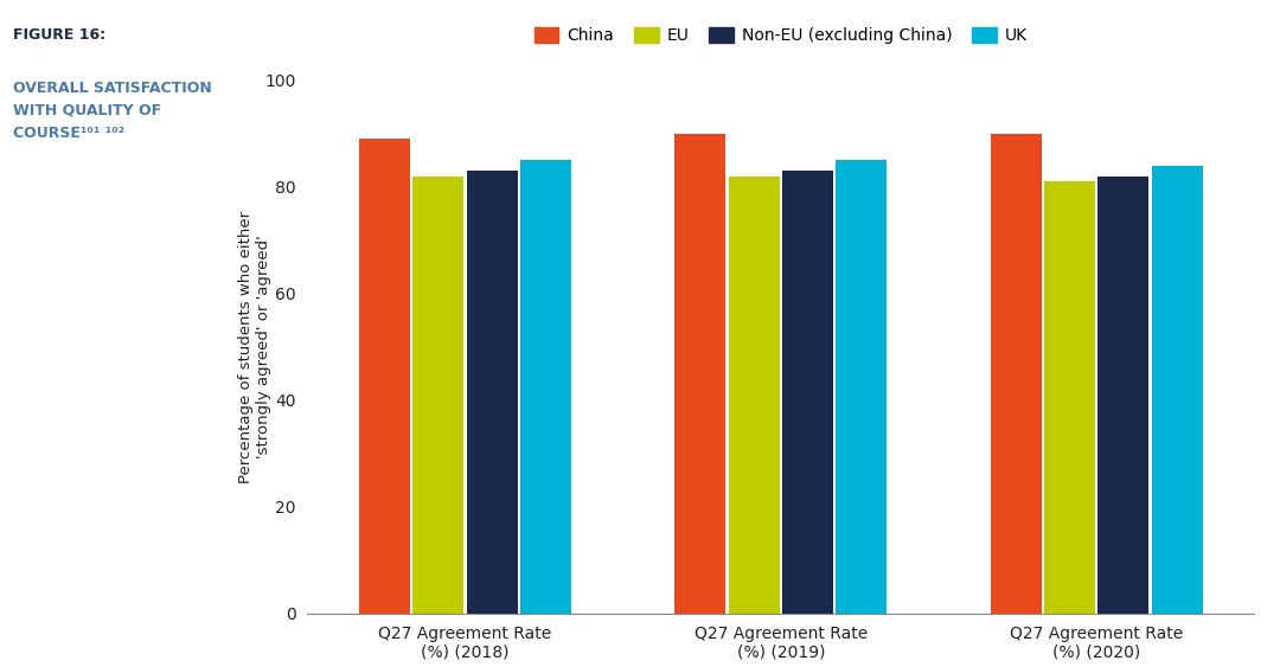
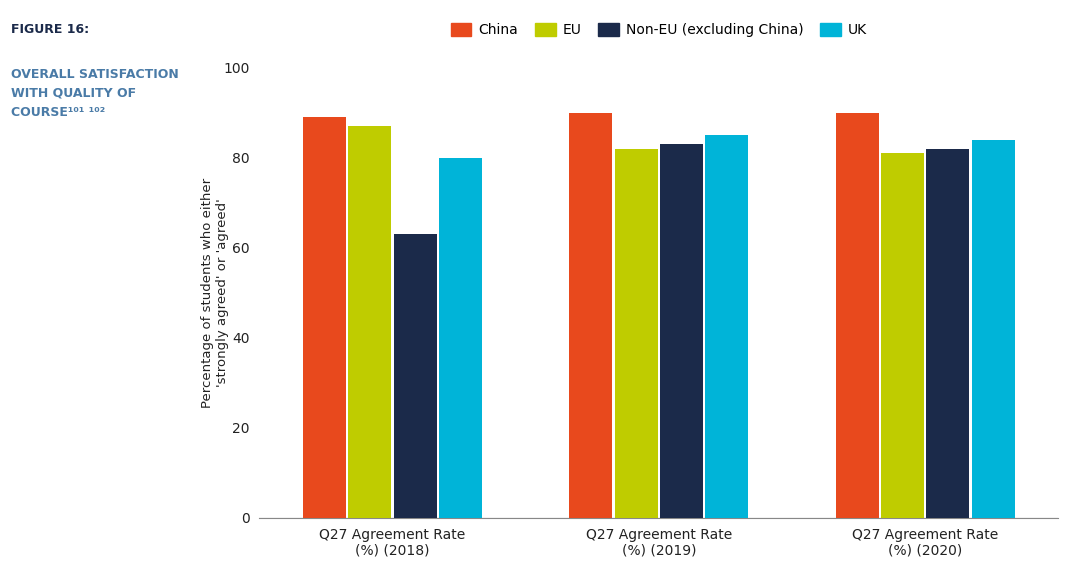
EU/Q27 Agreement Rate (%) (2018): 82 -> 87
Non-EU (excluding China)/Q27 Agreement Rate (%) (2018): 83 -> 63
UK/Q27 Agreement Rate (%) (2018): 85 -> 80
